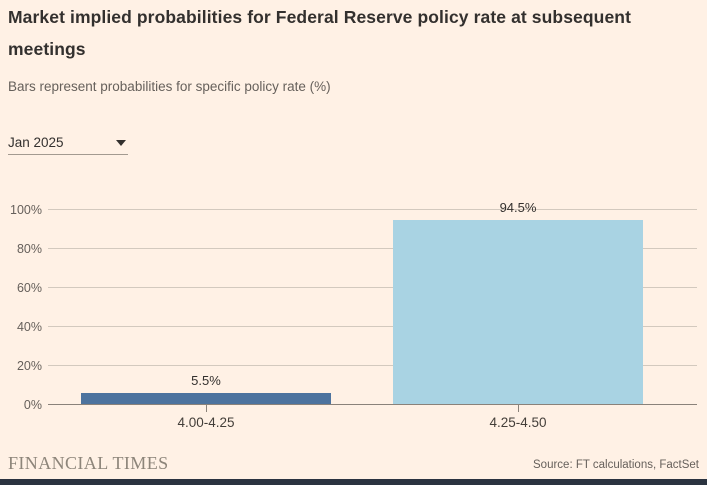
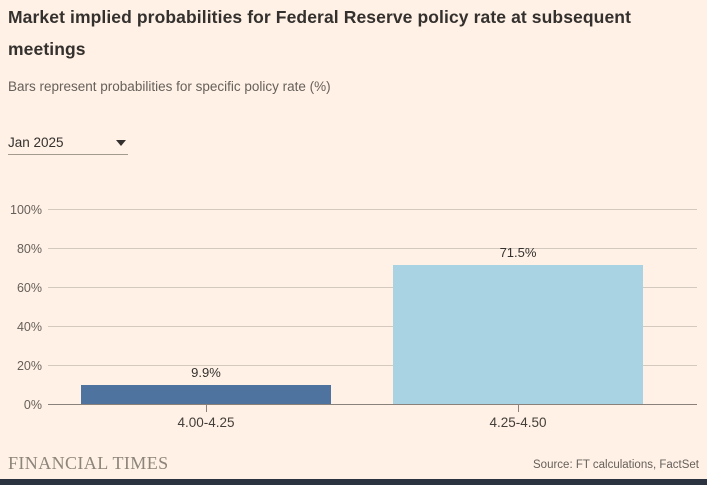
4.00-4.25: 5.5% -> 9.9%
4.25-4.50: 94.5% -> 71.5%
